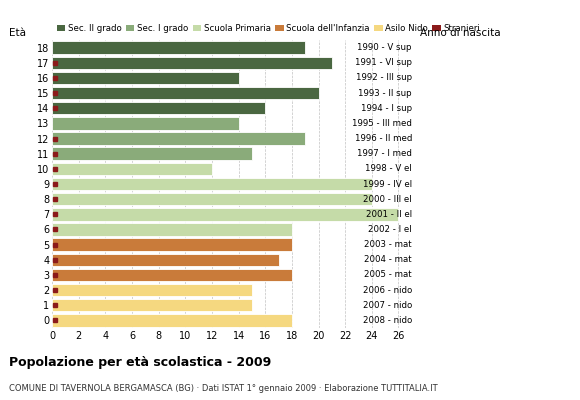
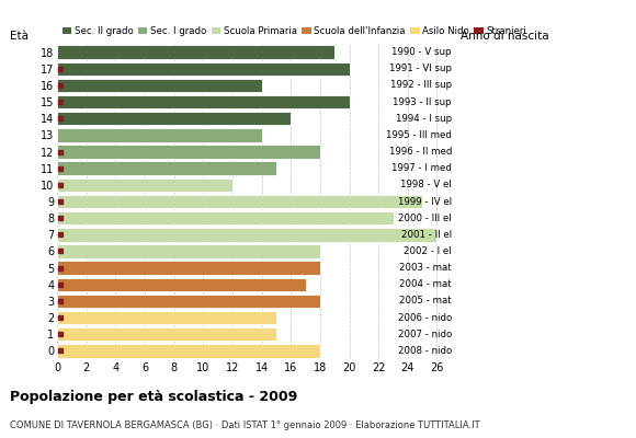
17: 21 -> 20
12: 19 -> 18
9: 24 -> 25
8: 24 -> 23
